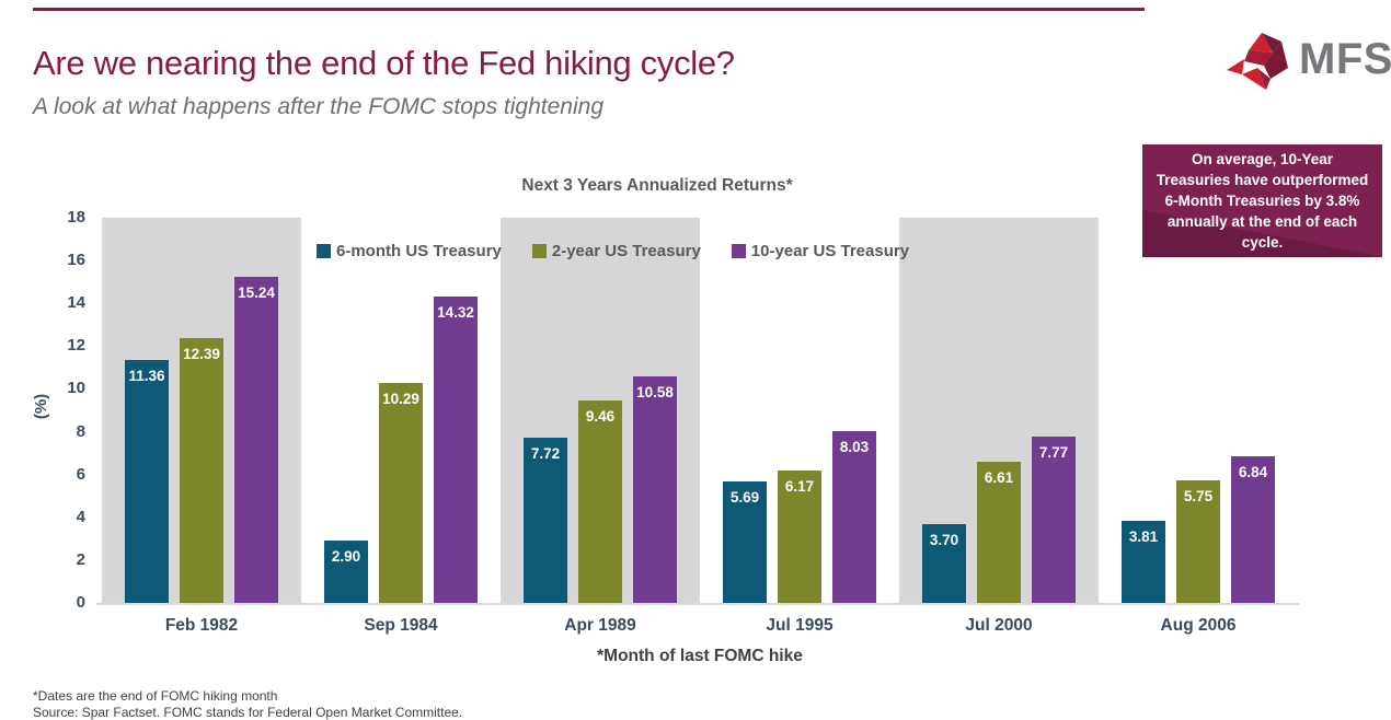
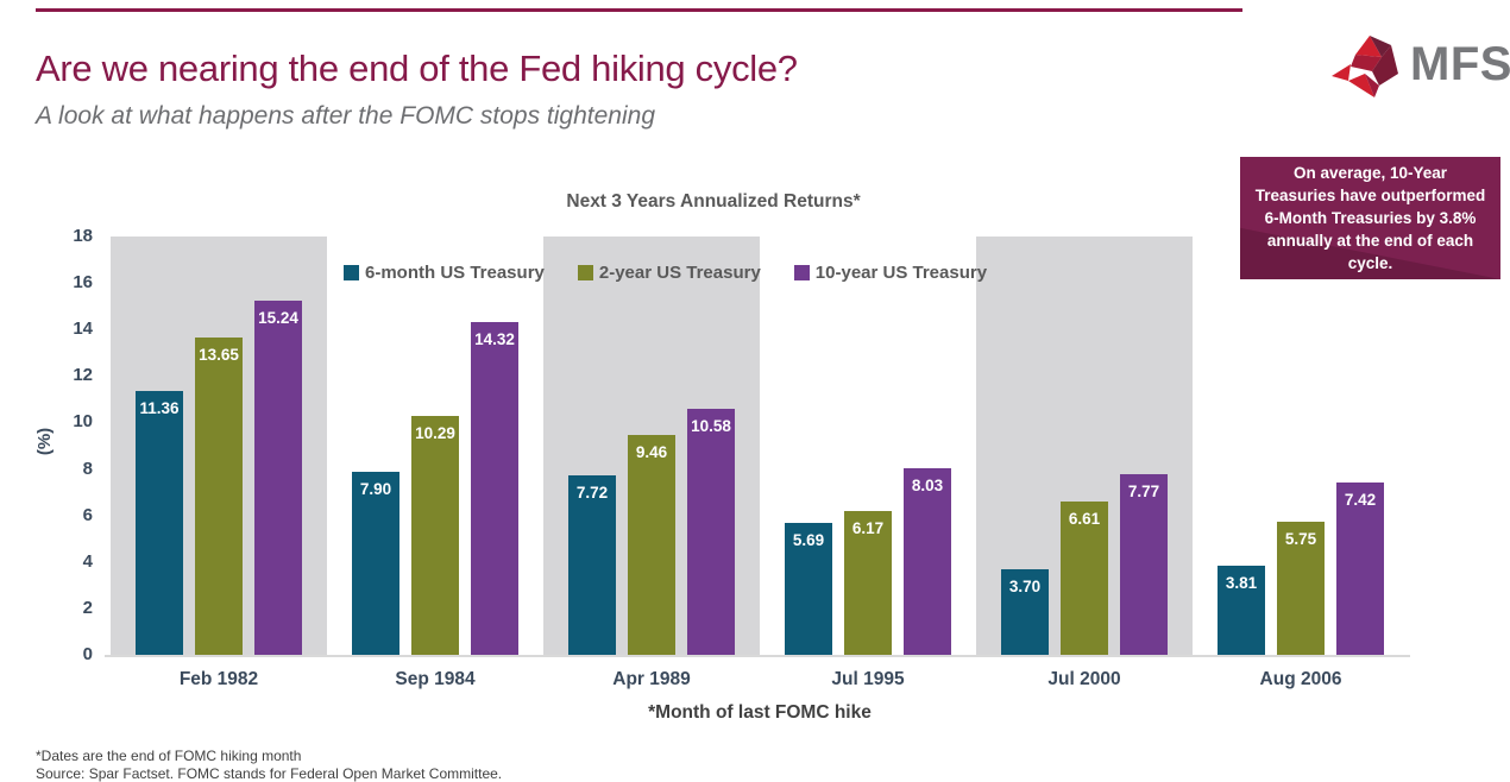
2-year US Treasury/Feb 1982: 12.39 -> 13.65
6-month US Treasury/Sep 1984: 2.90 -> 7.90
10-year US Treasury/Aug 2006: 6.84 -> 7.42
